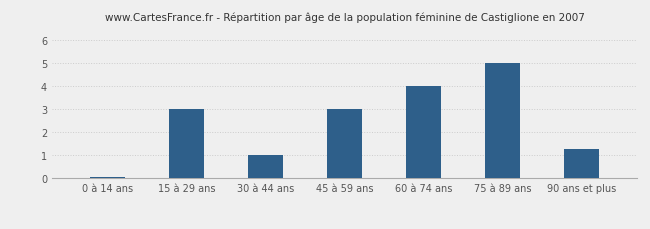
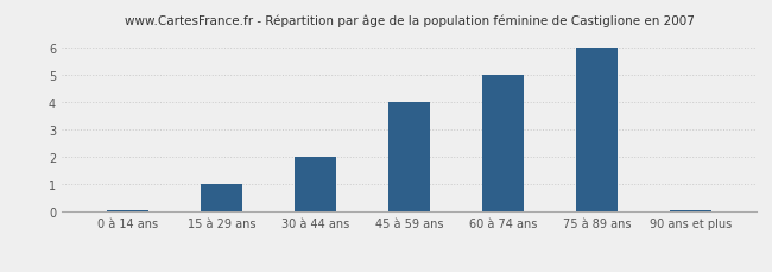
15 à 29 ans: 3.00 -> 1.00
30 à 44 ans: 1.00 -> 2.00
45 à 59 ans: 3.00 -> 4.00
60 à 74 ans: 4.00 -> 5.00
75 à 89 ans: 5.00 -> 6.00
90 ans et plus: 1.30 -> 0.05
